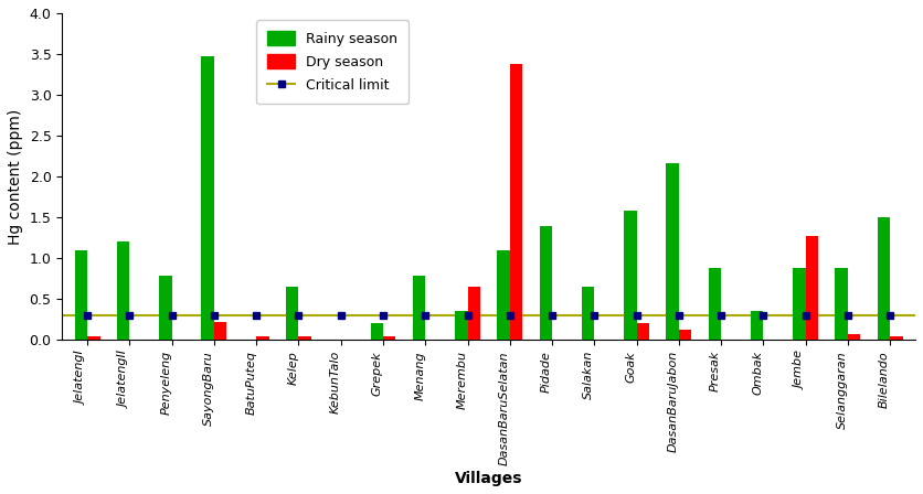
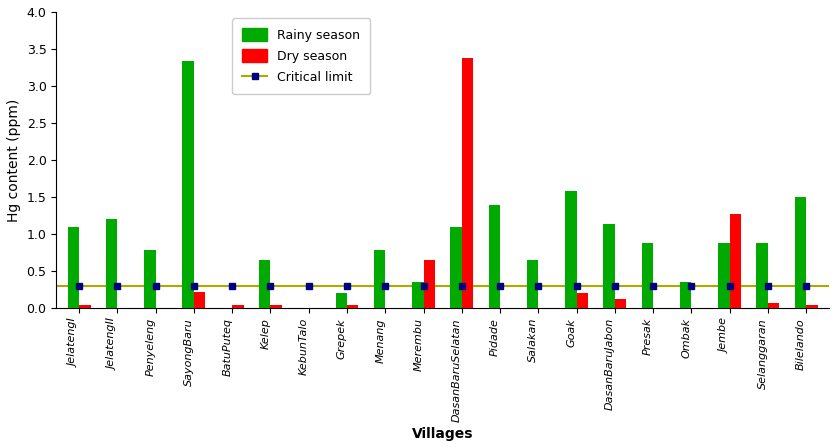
Rainy season/SayongBaru: 3.47 -> 3.34
Rainy season/DasanBaruJabon: 2.17 -> 1.14
